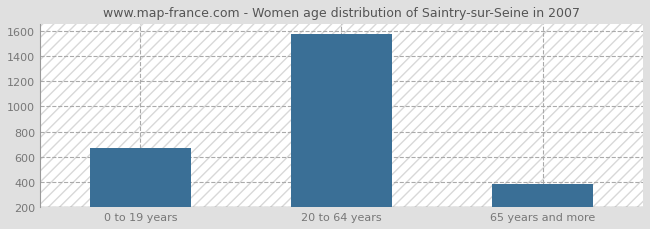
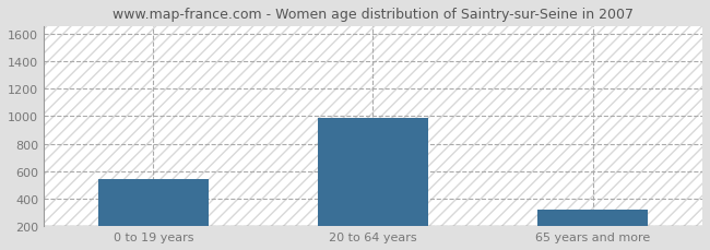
0 to 19 years: 670 -> 540
20 to 64 years: 1570 -> 990
65 years and more: 380 -> 320
